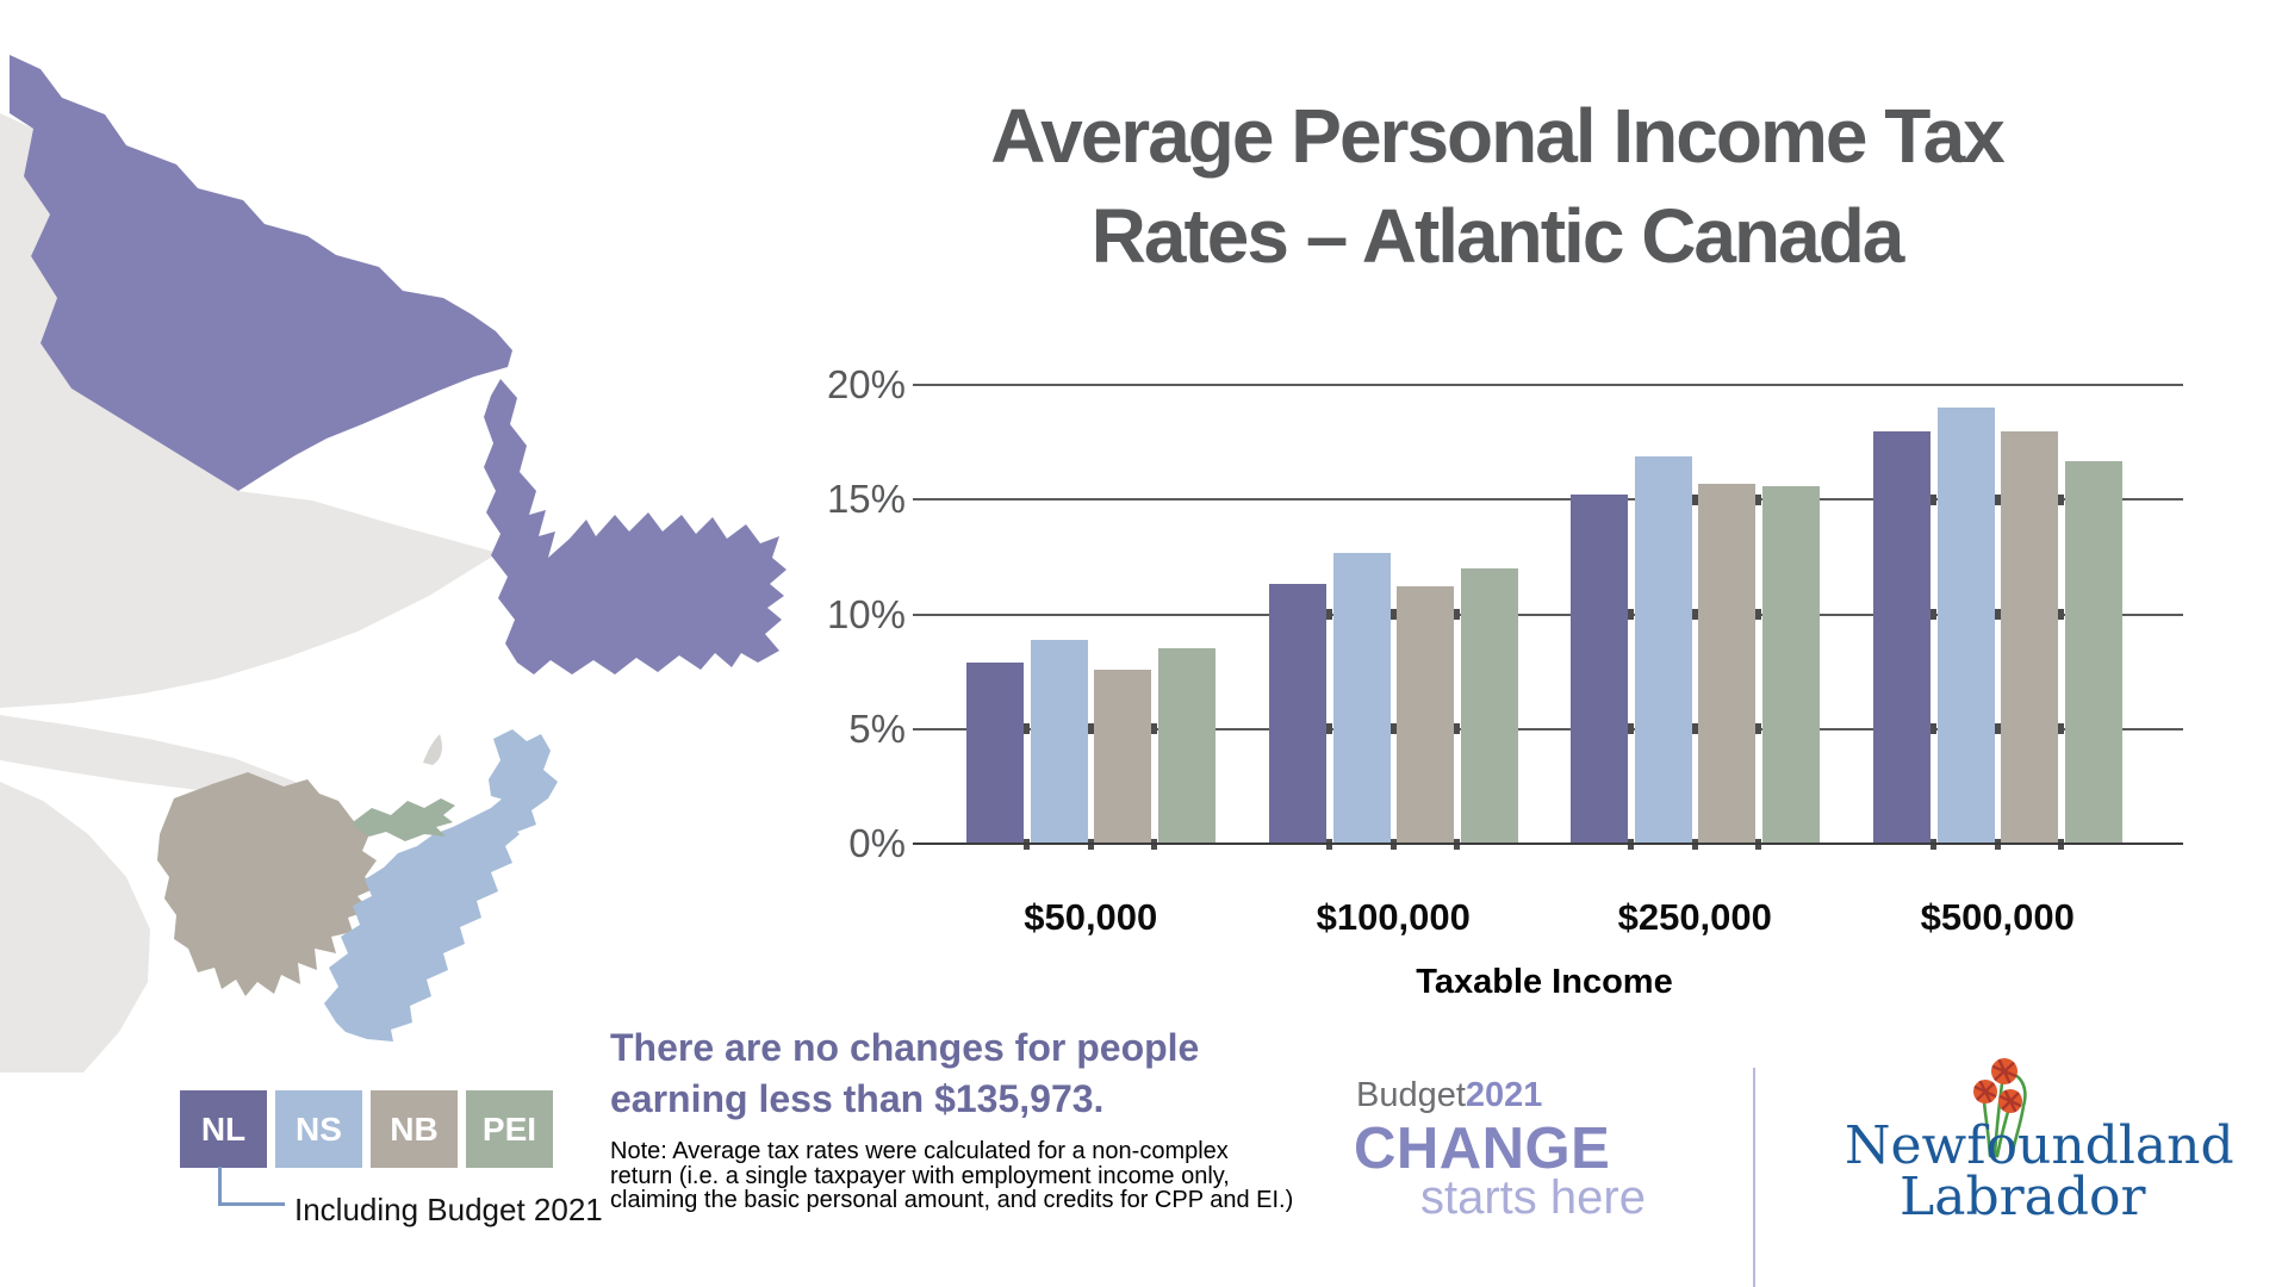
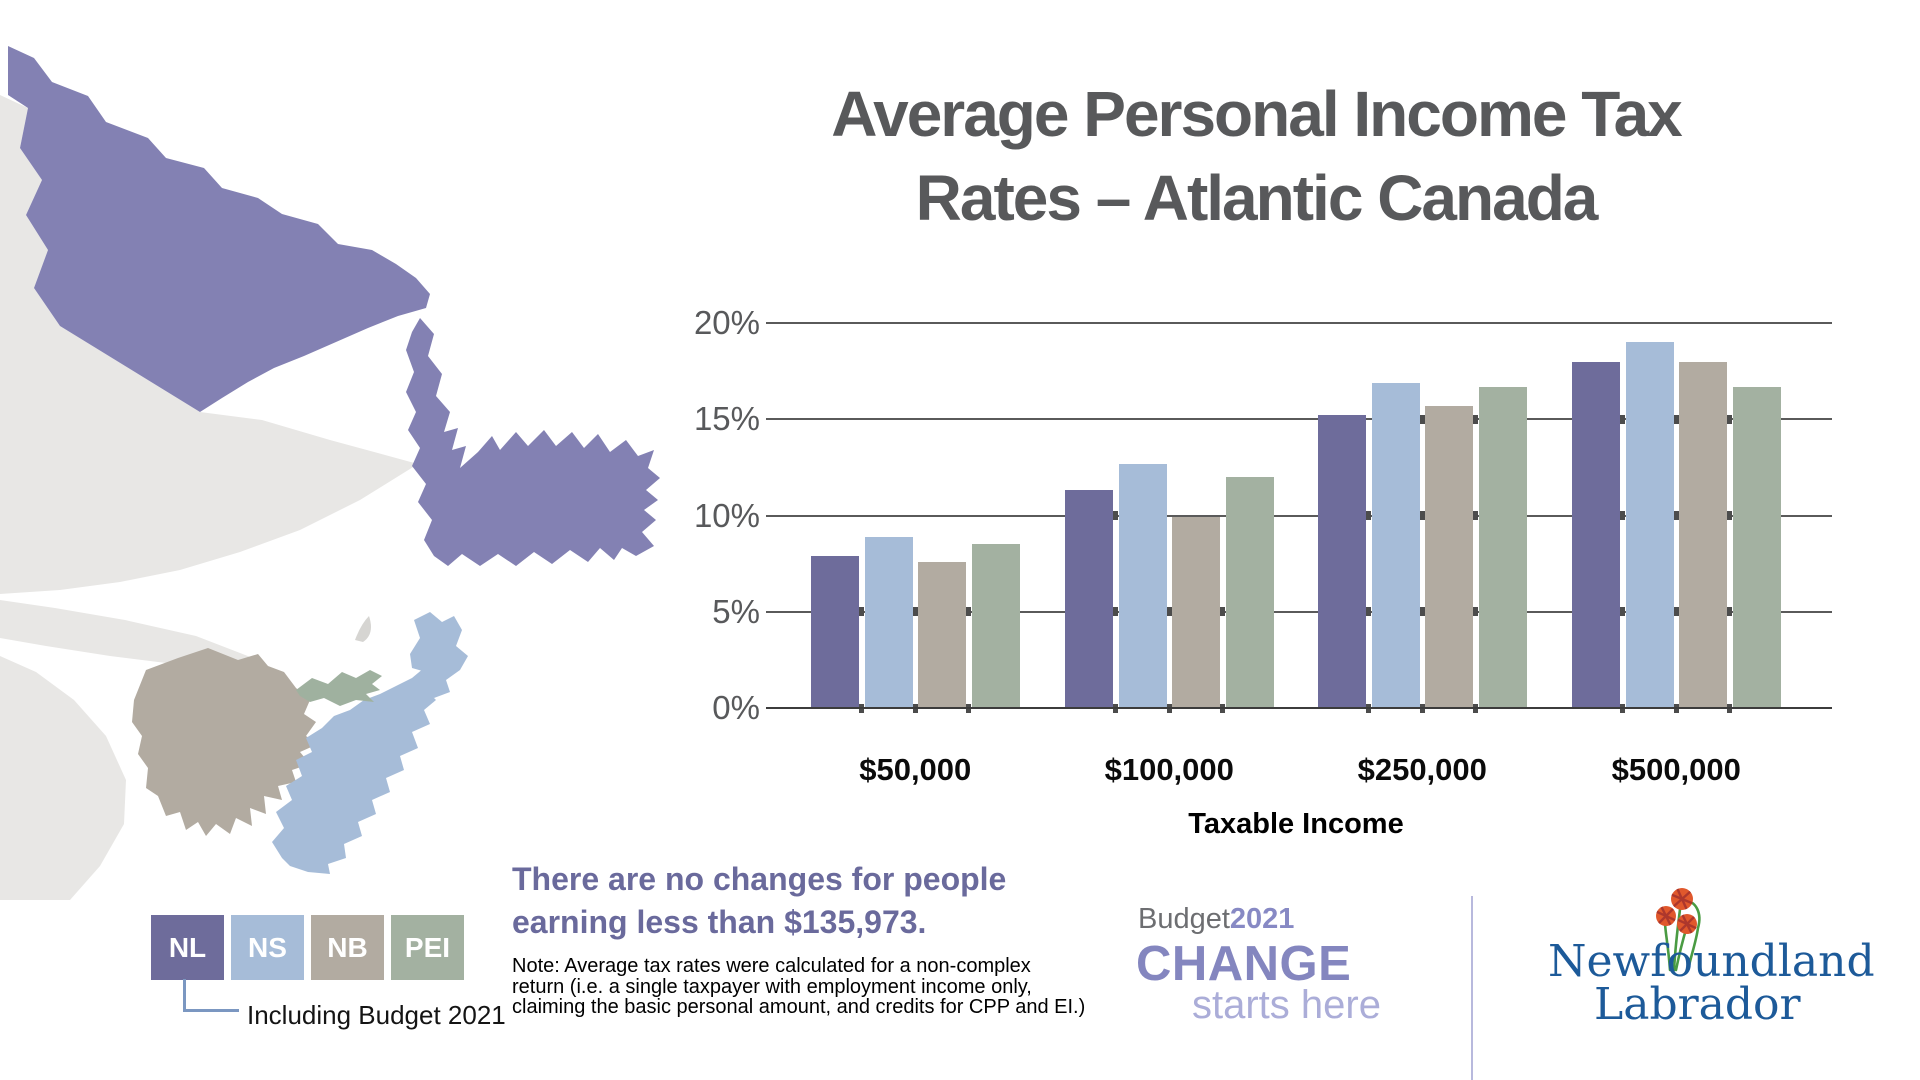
NB/$100,000: 11.2% -> 9.9%
PEI/$250,000: 15.6% -> 16.7%
